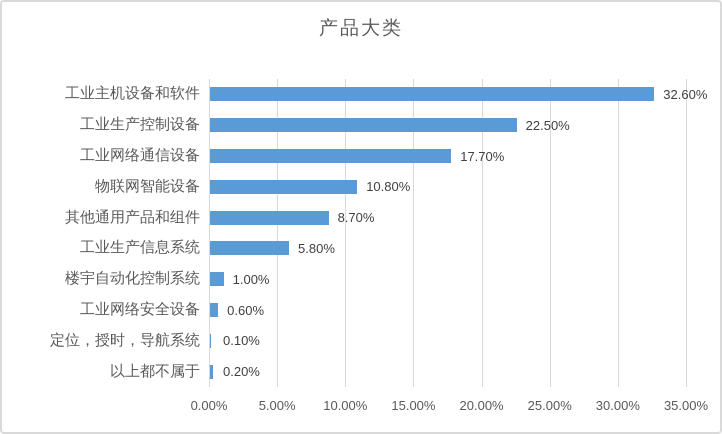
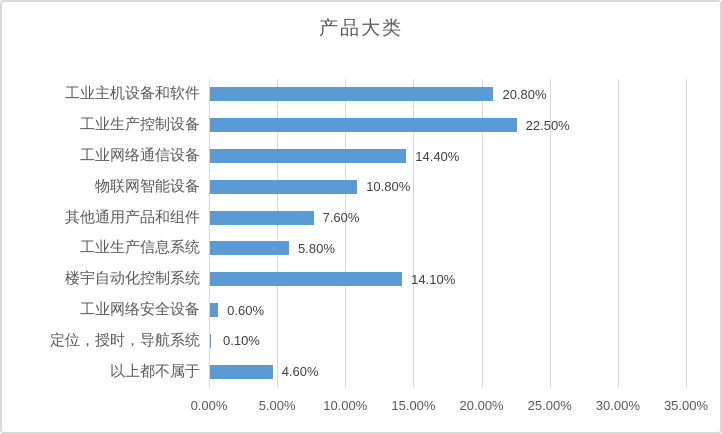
工业主机设备和软件: 32.60% -> 20.80%
工业网络通信设备: 17.70% -> 14.40%
其他通用产品和组件: 8.70% -> 7.60%
楼宇自动化控制系统: 1.00% -> 14.10%
以上都不属于: 0.20% -> 4.60%
